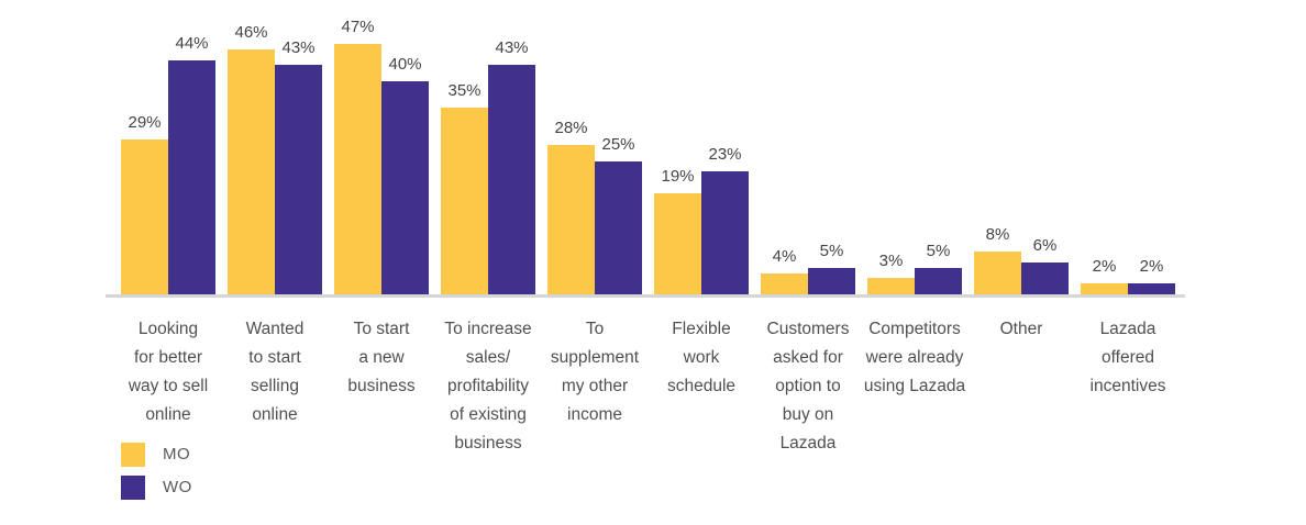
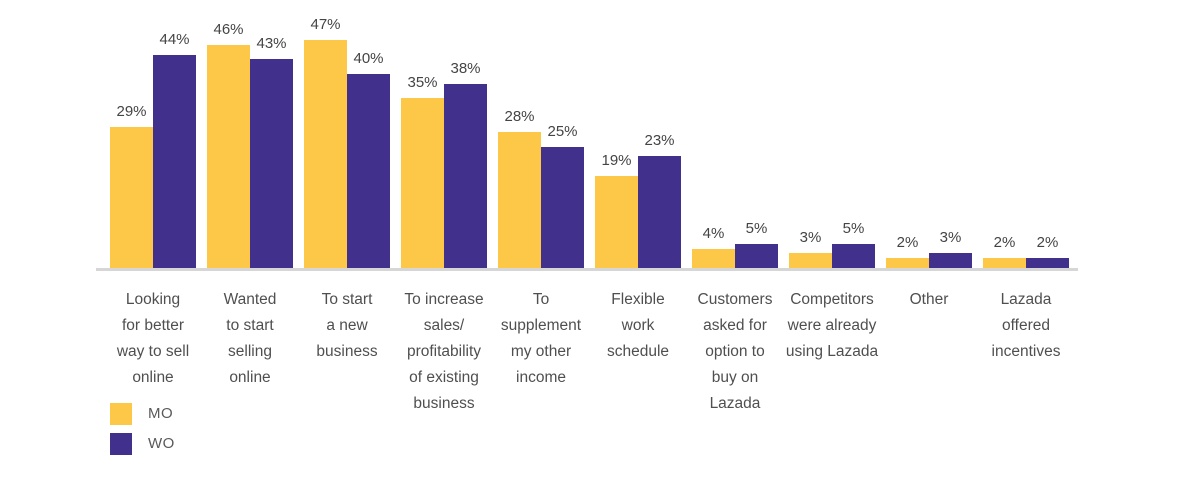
WO/To increase sales/ profitability of existing business: 43% -> 38%
MO/Other: 8% -> 2%
WO/Other: 6% -> 3%
